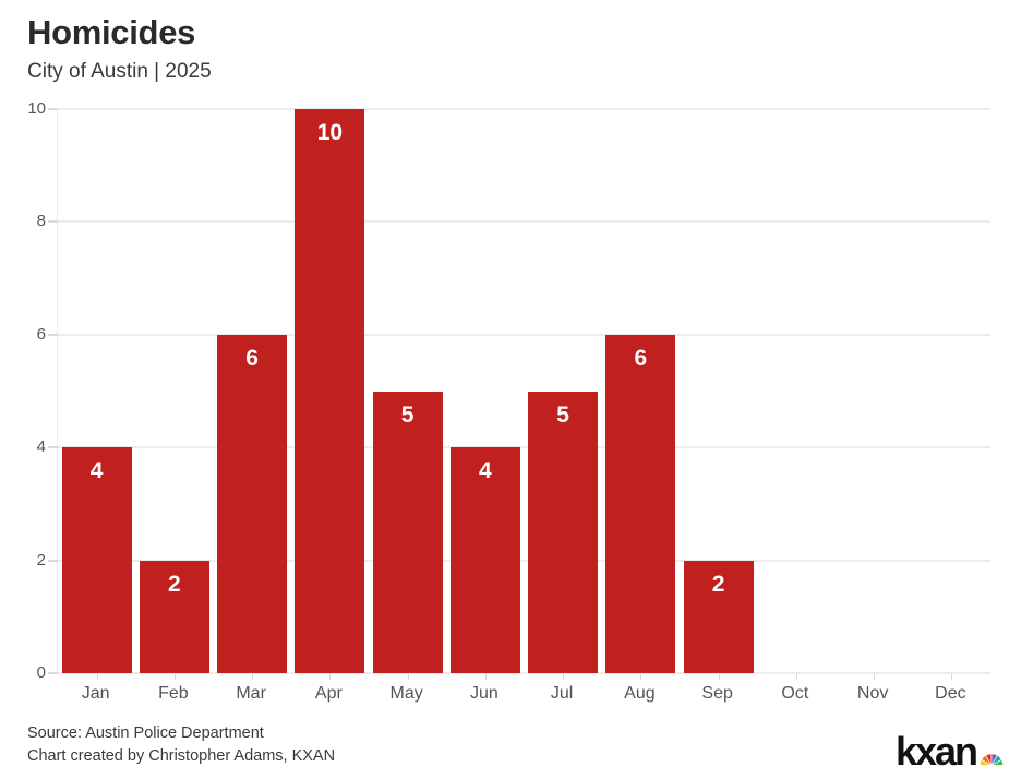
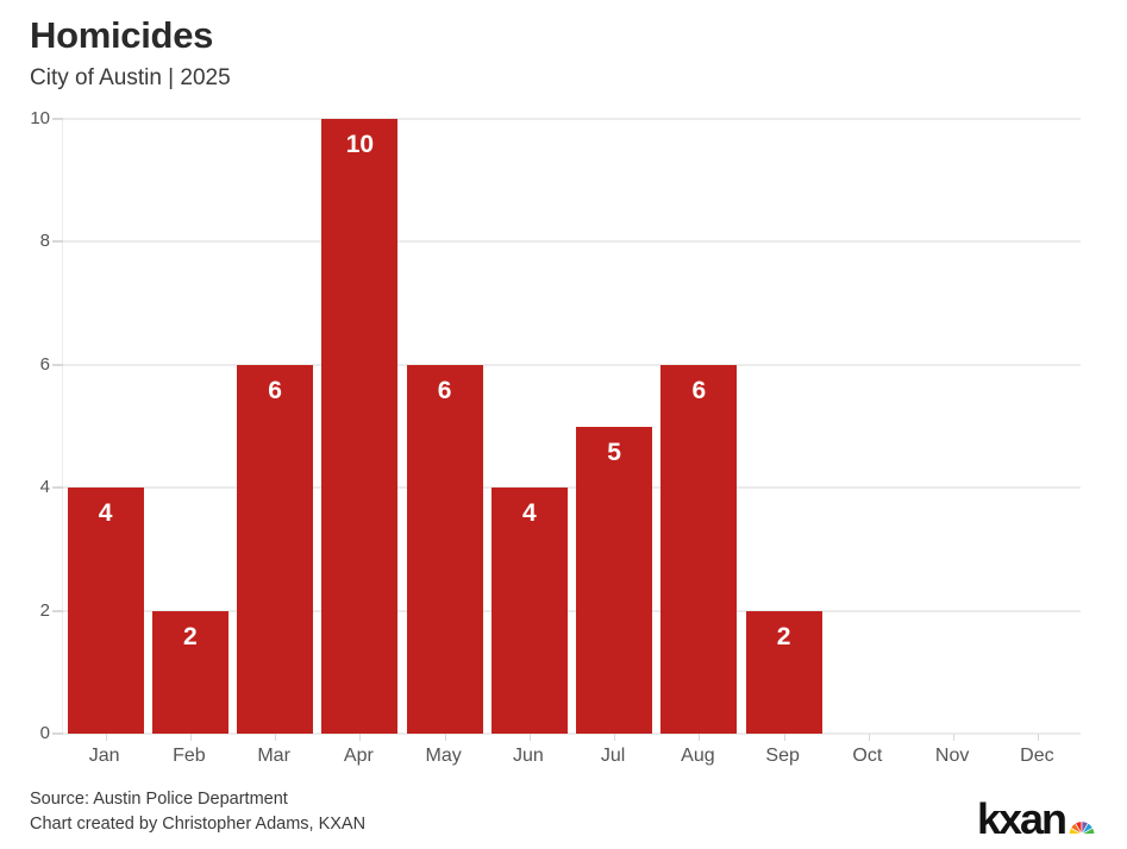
May: 5 -> 6
